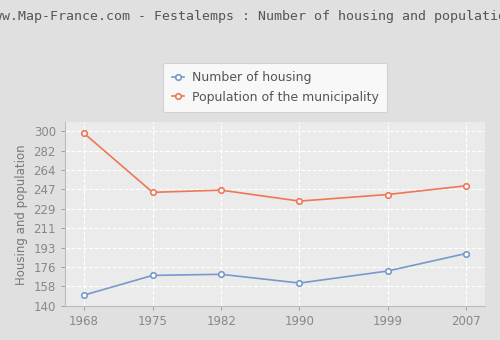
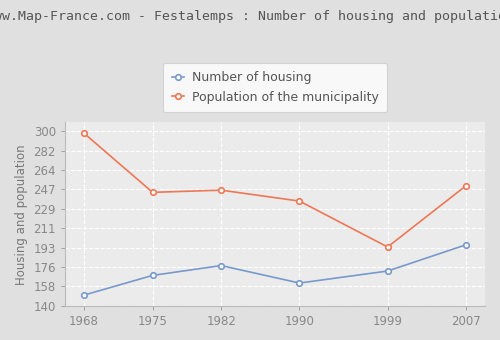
Number of housing/1982: 169 -> 177
Population of the municipality/1999: 242 -> 194
Number of housing/2007: 188 -> 196
